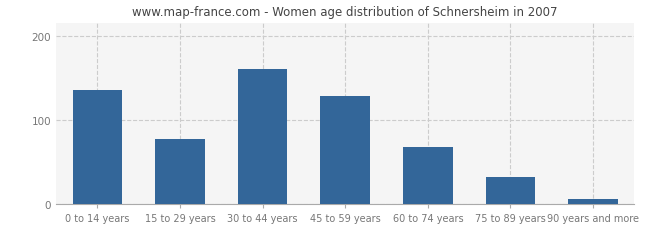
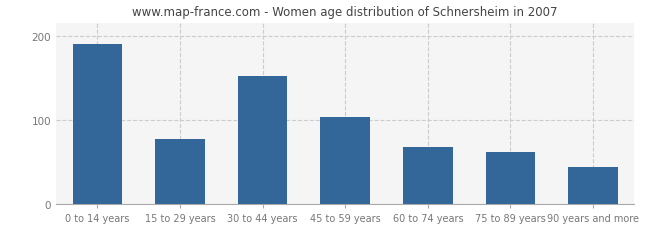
0 to 14 years: 135 -> 190
30 to 44 years: 160 -> 152
45 to 59 years: 128 -> 104
75 to 89 years: 32 -> 62
90 years and more: 7 -> 44
